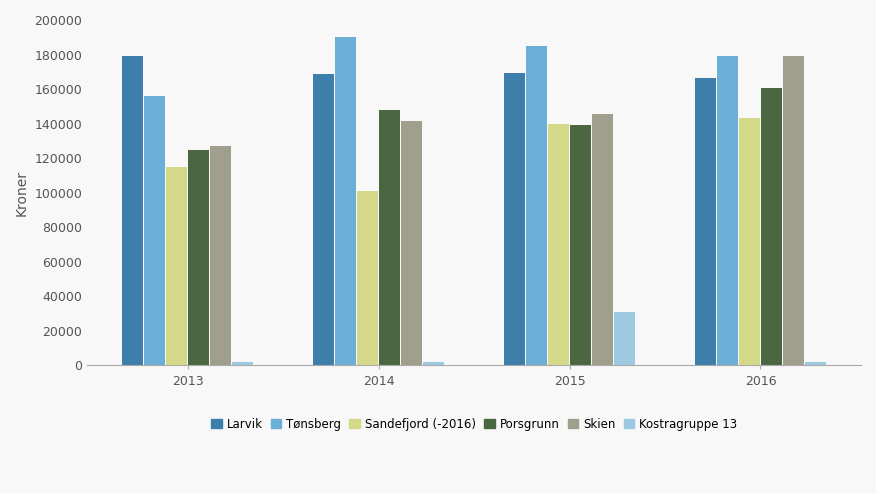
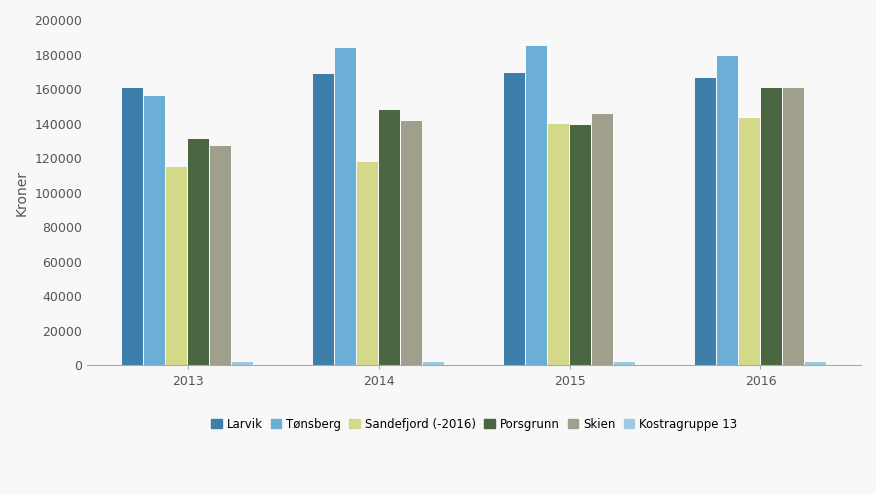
Larvik/2013: 179000 -> 161000
Porsgrunn/2013: 125000 -> 131000
Tønsberg/2014: 190000 -> 184000
Sandefjord (-2016)/2014: 101000 -> 118000
Kostragruppe 13/2015: 31000 -> 2000
Skien/2016: 179000 -> 160000
